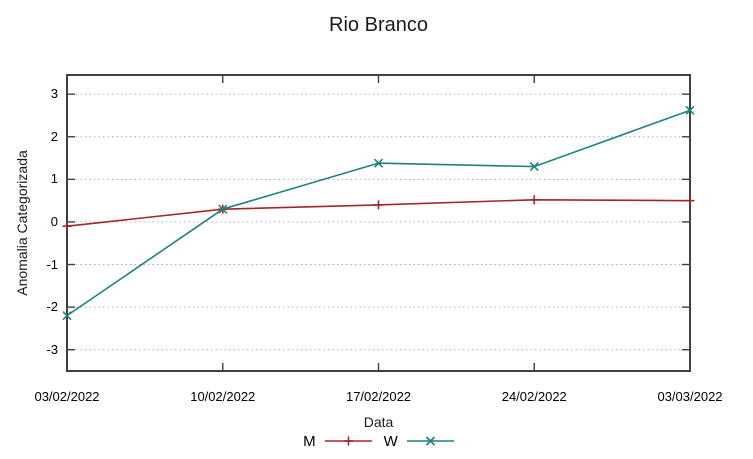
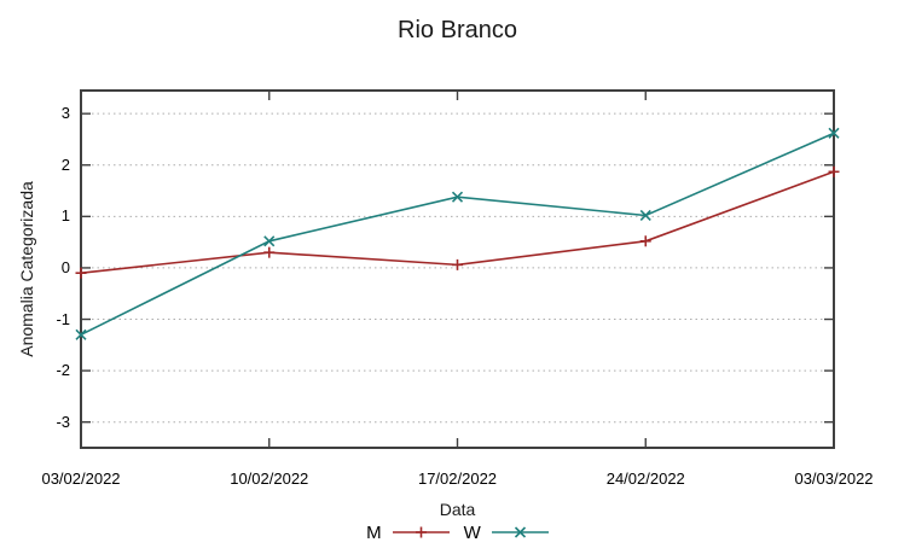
W/03/02/2022: -2.2 -> -1.3
W/10/02/2022: 0.3 -> 0.5
M/17/02/2022: 0.4 -> 0.1
W/24/02/2022: 1.3 -> 1.0
M/03/03/2022: 0.5 -> 1.9
